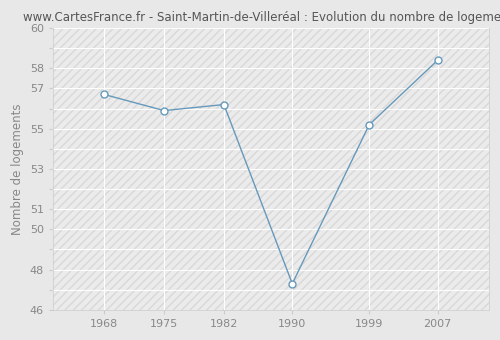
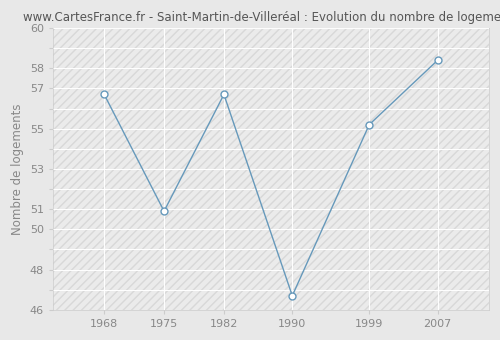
1975: 55.9 -> 50.9
1982: 56.2 -> 56.7
1990: 47.3 -> 46.7
